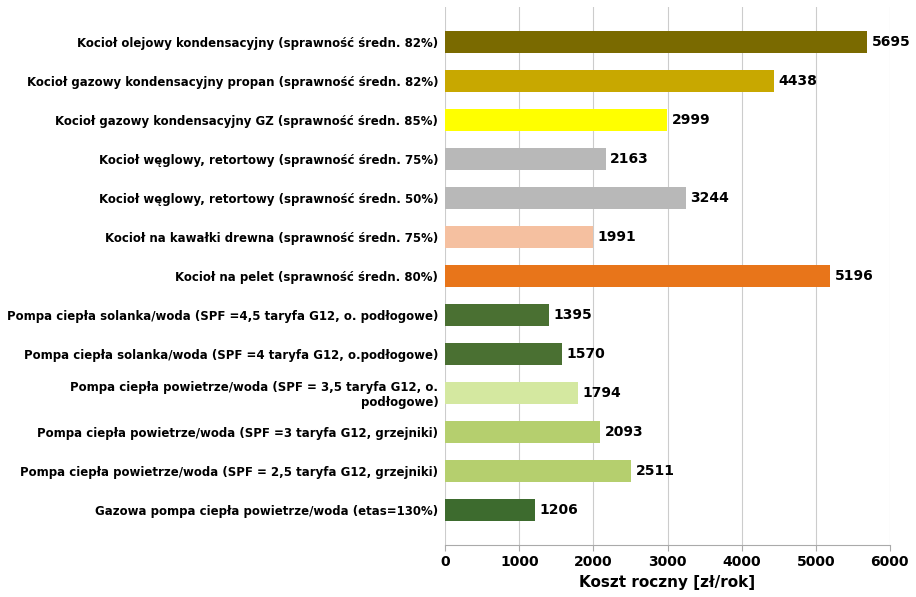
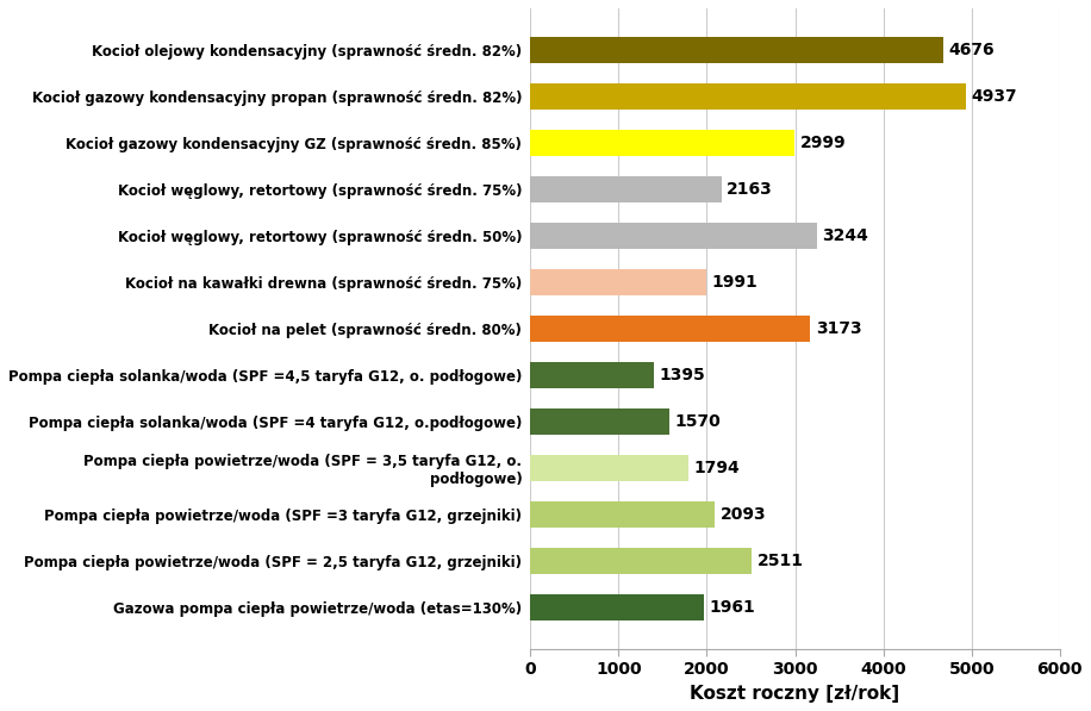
Kocioł olejowy kondensacyjny (sprawność średn. 82%): 5695 -> 4676
Kocioł gazowy kondensacyjny propan (sprawność średn. 82%): 4438 -> 4937
Kocioł na pelet (sprawność średn. 80%): 5196 -> 3173
Gazowa pompa ciepła powietrze/woda (etas=130%): 1206 -> 1961
